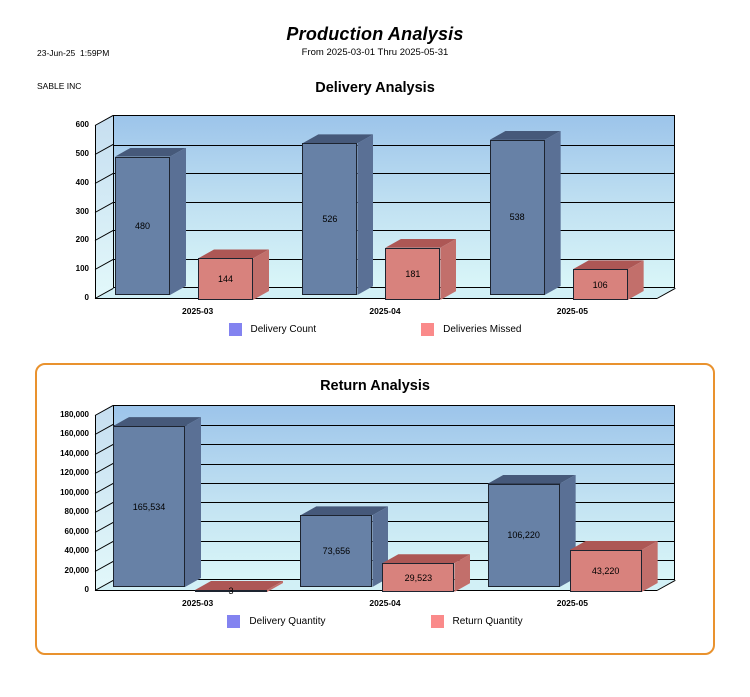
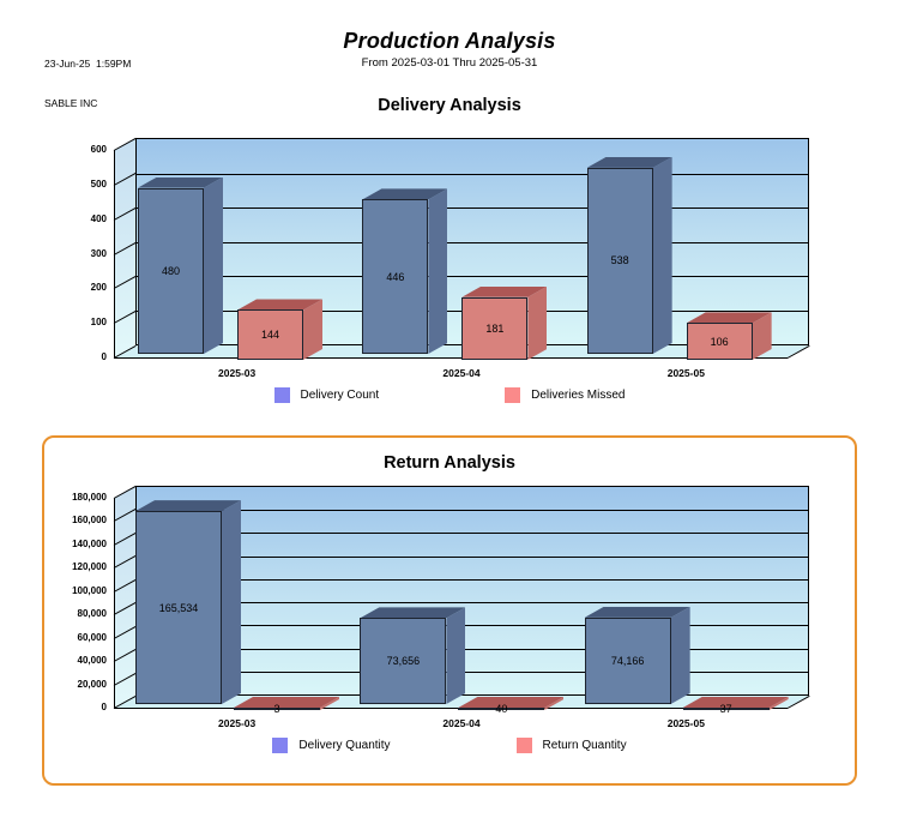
Delivery Analysis/Delivery Count/2025-04: 526 -> 446
Return Analysis/Return Quantity/2025-04: 29,523 -> 40
Return Analysis/Delivery Quantity/2025-05: 106,220 -> 74,166
Return Analysis/Return Quantity/2025-05: 43,220 -> 37
